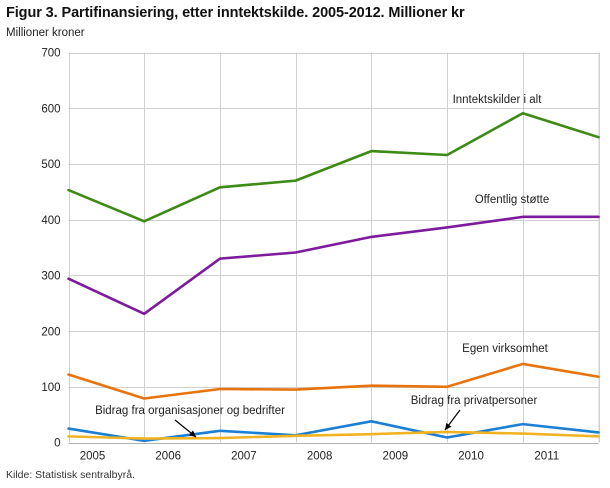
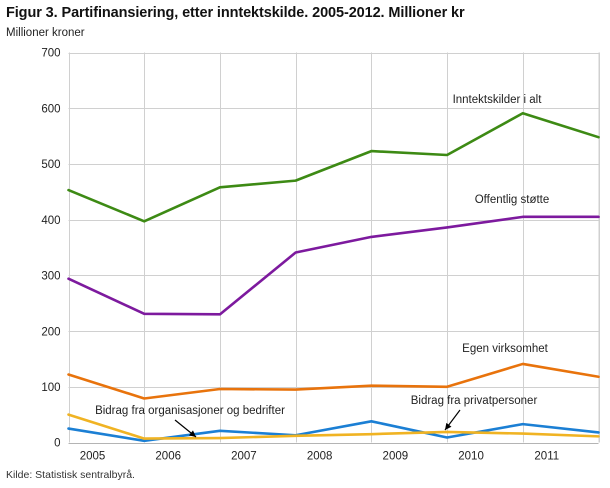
Bidrag fra organisasjoner og bedrifter/2005: 10 -> 50
Offentlig støtte/2007: 330 -> 230
